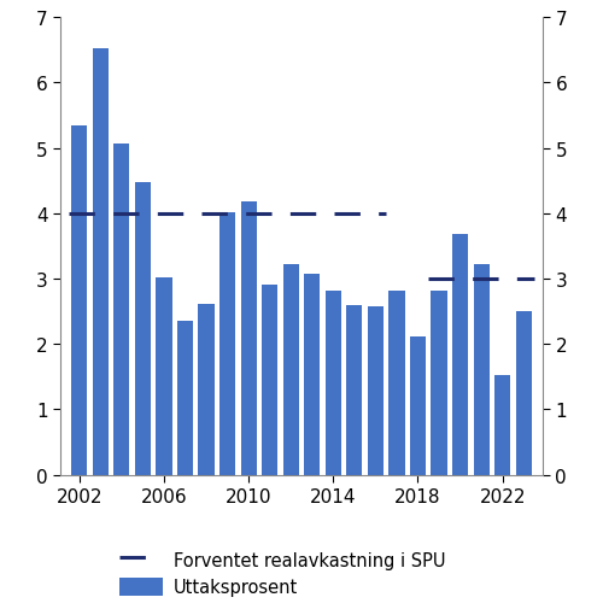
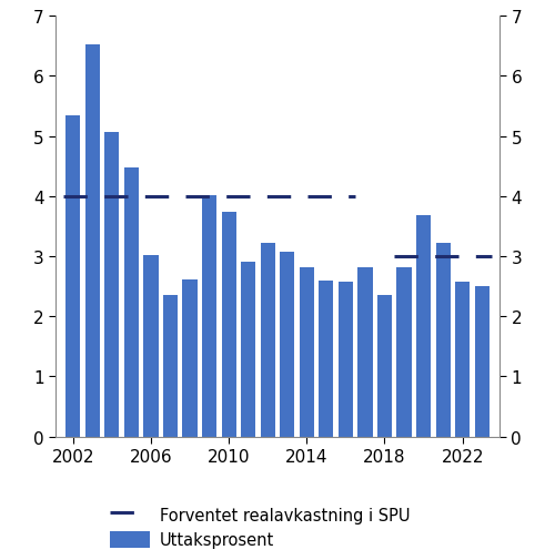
2010: 4.18 -> 3.73
2018: 2.12 -> 2.36
2022: 1.52 -> 2.57
